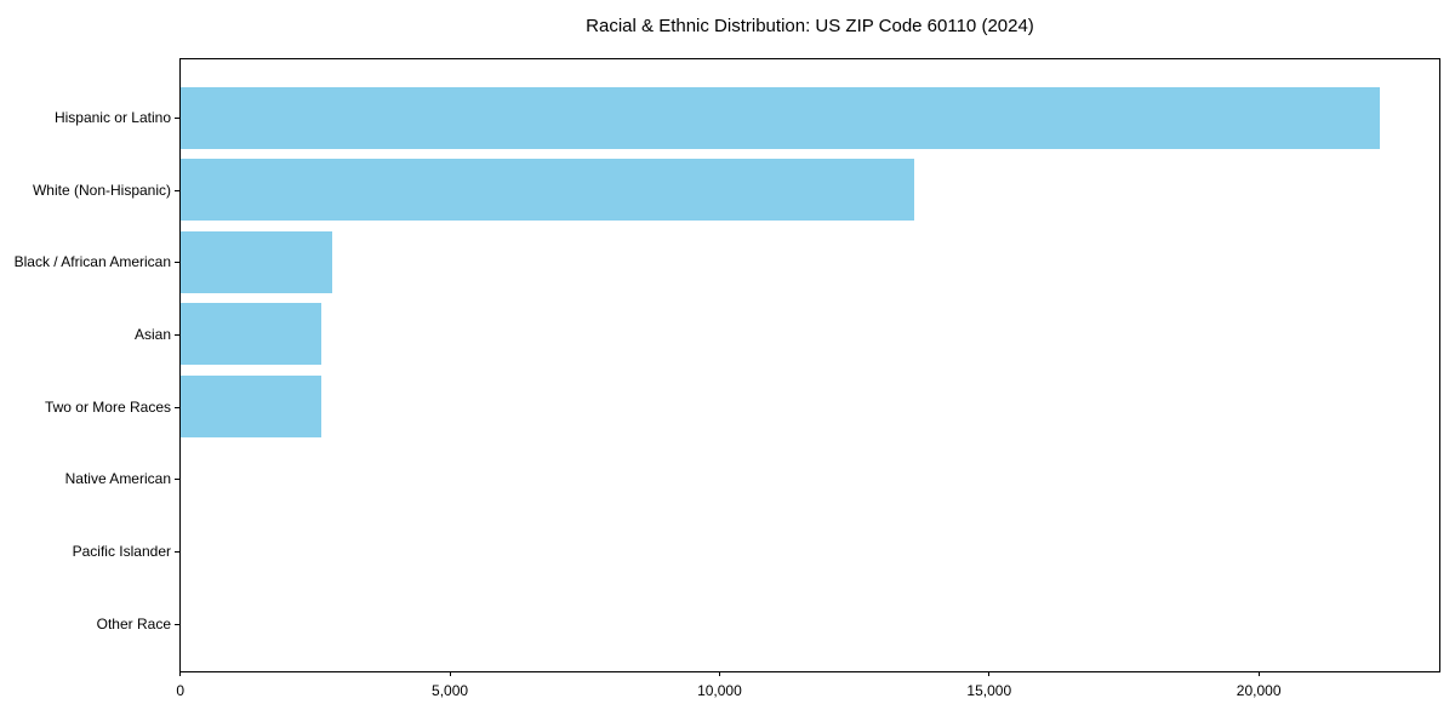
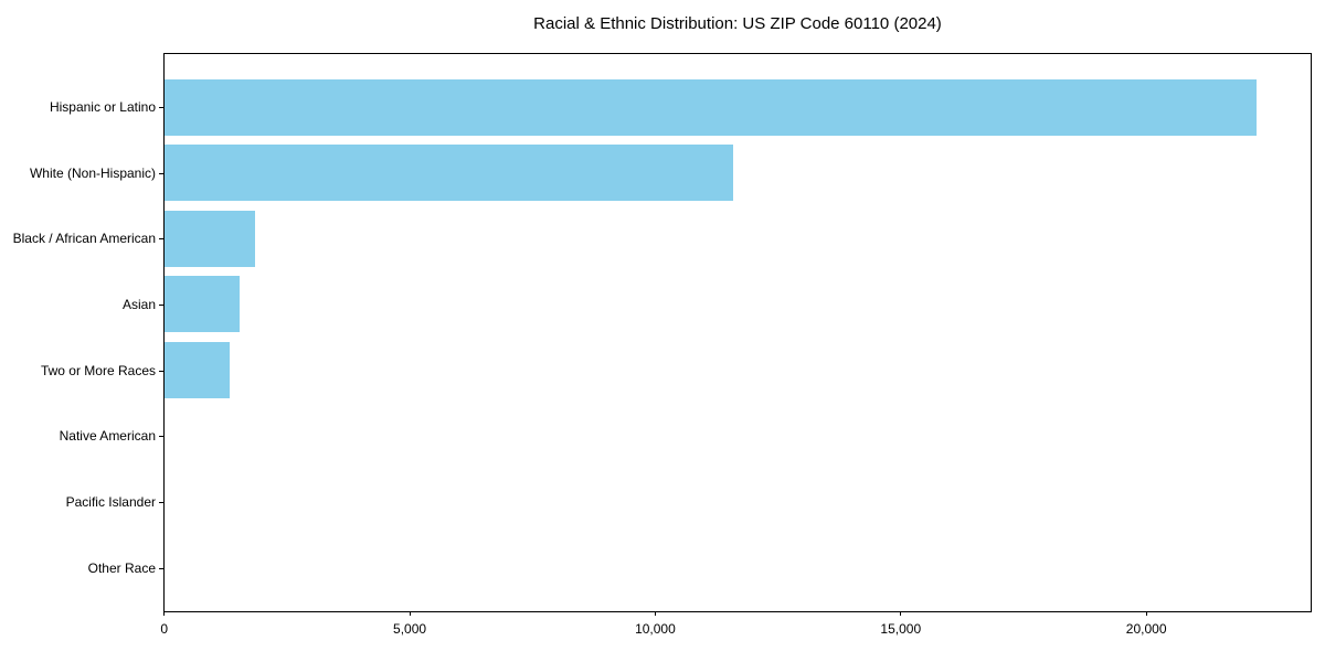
White (Non-Hispanic): 13600 -> 11600
Black / African American: 2800 -> 1800
Asian: 2600 -> 1500
Two or More Races: 2600 -> 1300
